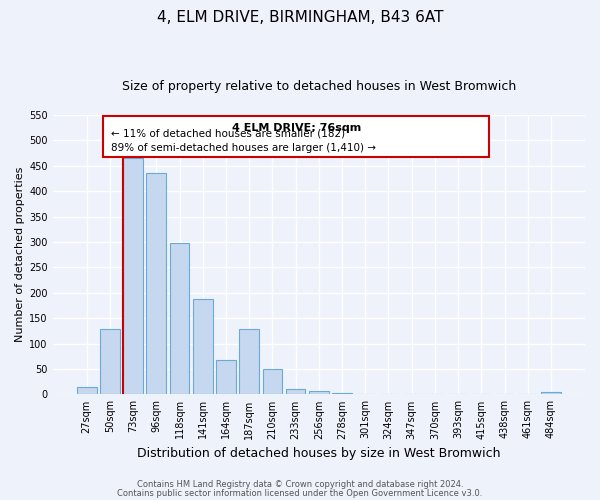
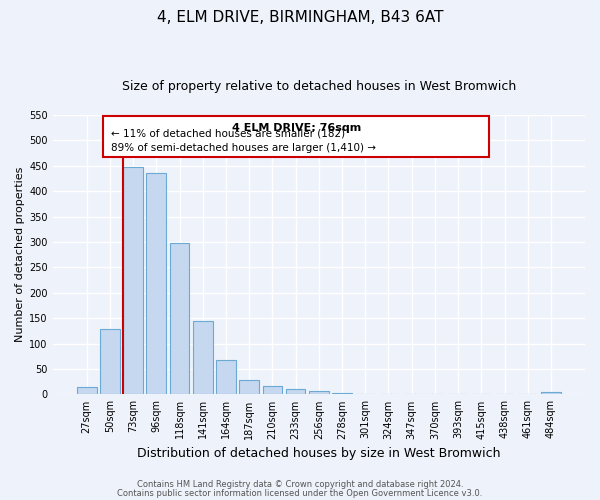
73sqm: 466 -> 448
141sqm: 188 -> 145
187sqm: 128 -> 29
210sqm: 50 -> 17
